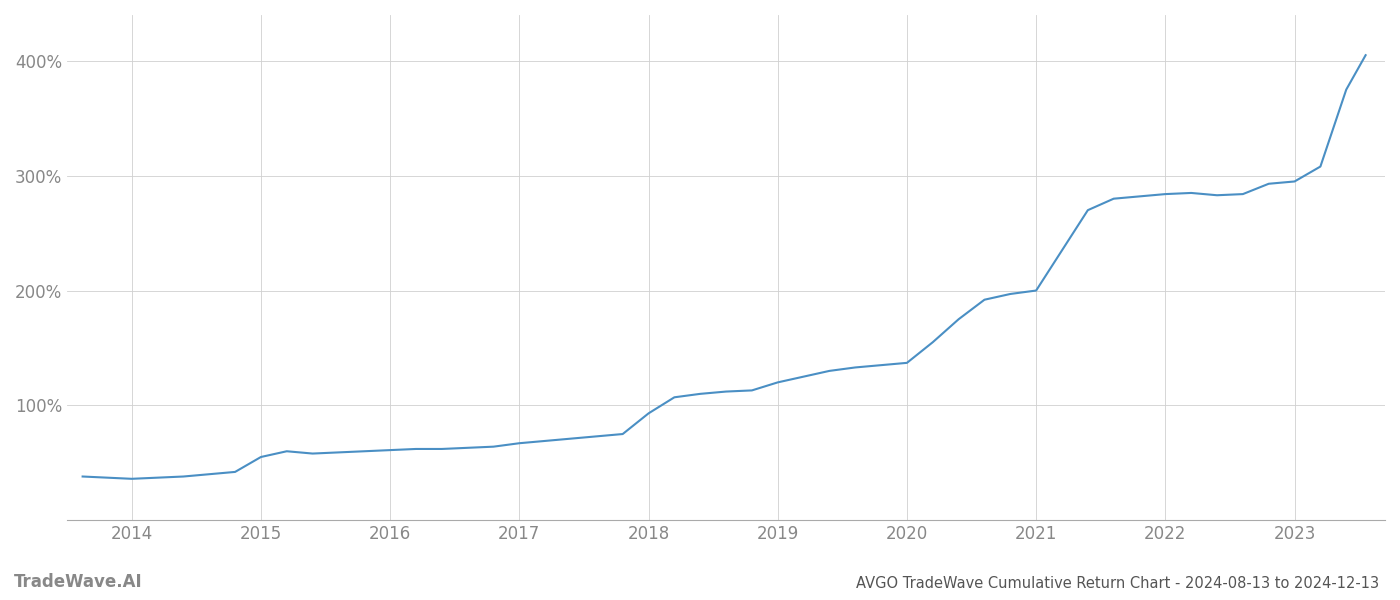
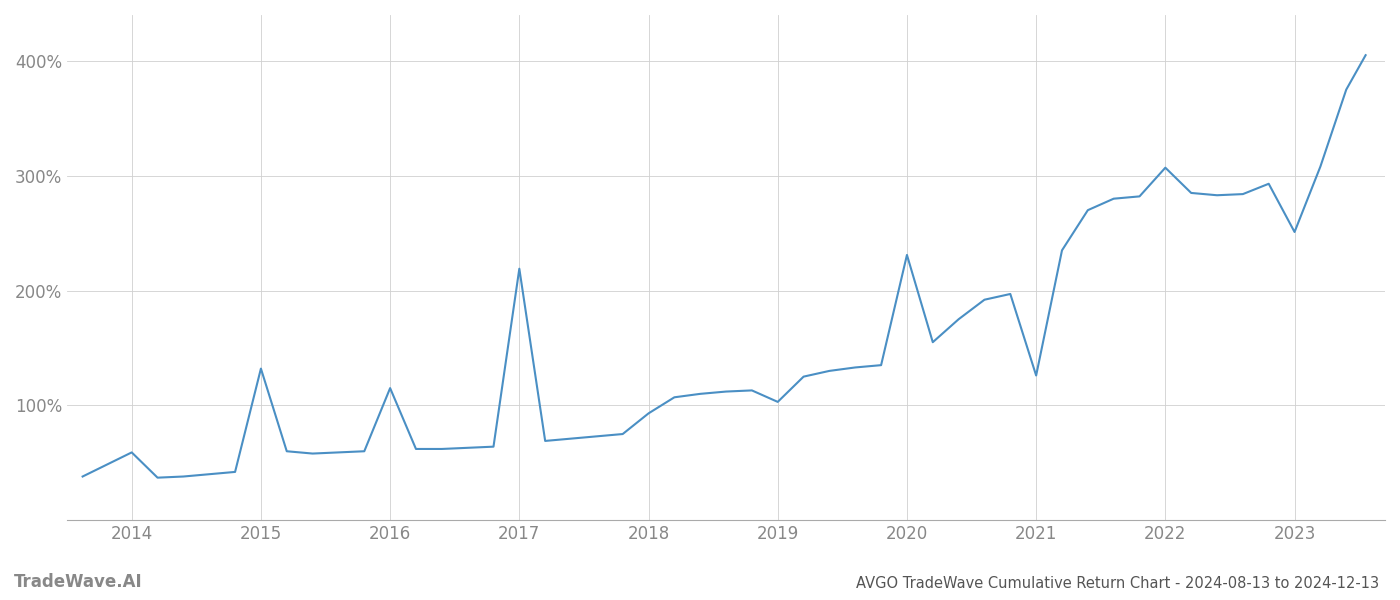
2014: 36% -> 59%
2015: 55% -> 132%
2016: 61% -> 115%
2017: 67% -> 219%
2019: 120% -> 103%
2020: 137% -> 231%
2021: 200% -> 126%
2022: 284% -> 307%
2023: 295% -> 251%
